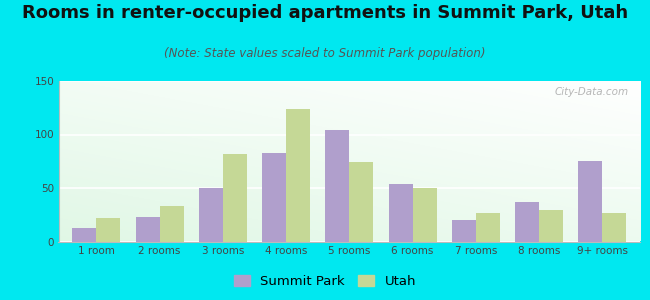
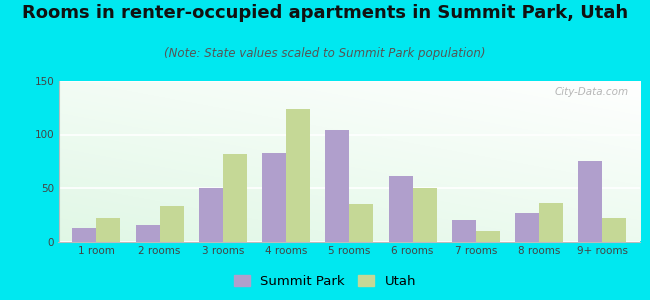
Summit Park/2 rooms: 23 -> 15
Utah/5 rooms: 74 -> 35
Summit Park/6 rooms: 54 -> 61
Utah/7 rooms: 27 -> 10
Summit Park/8 rooms: 37 -> 27
Utah/8 rooms: 29 -> 36
Utah/9+ rooms: 27 -> 22
